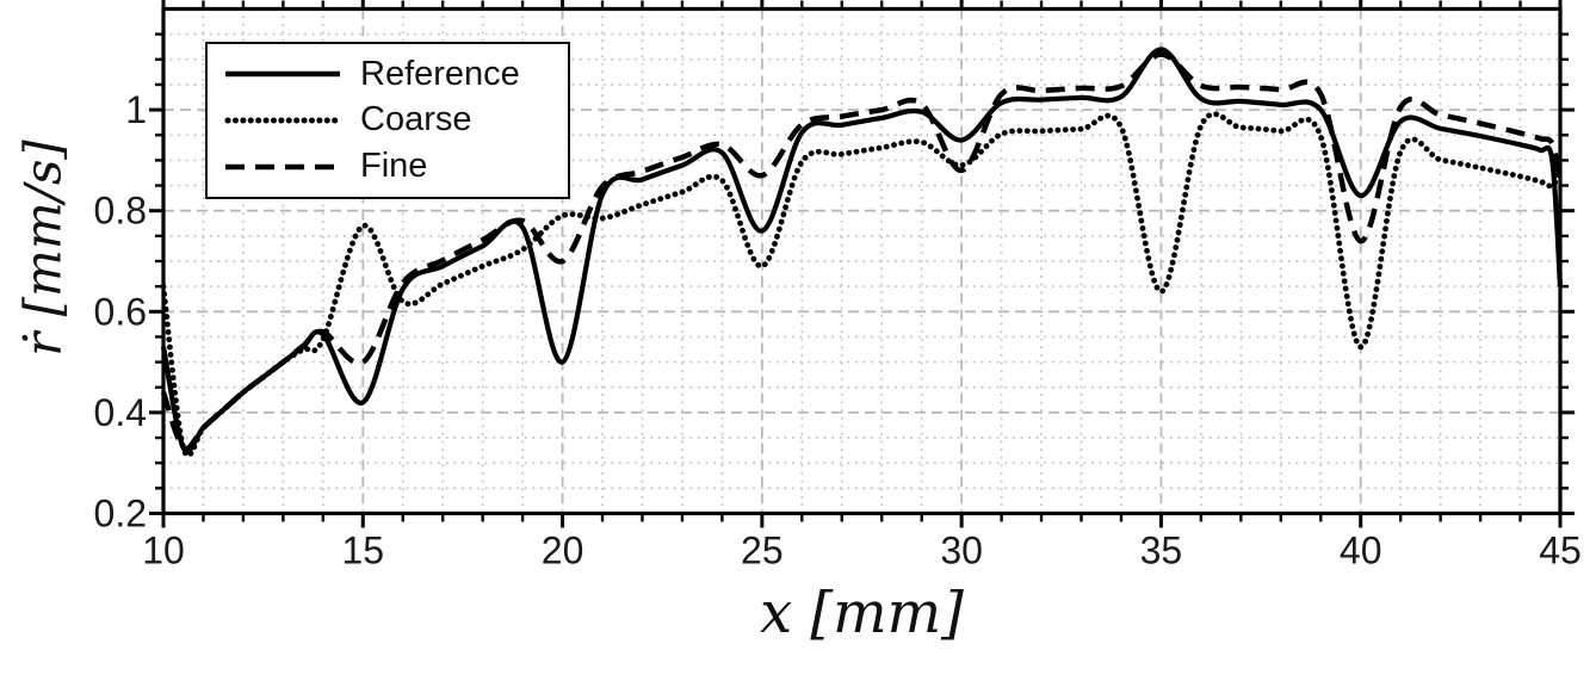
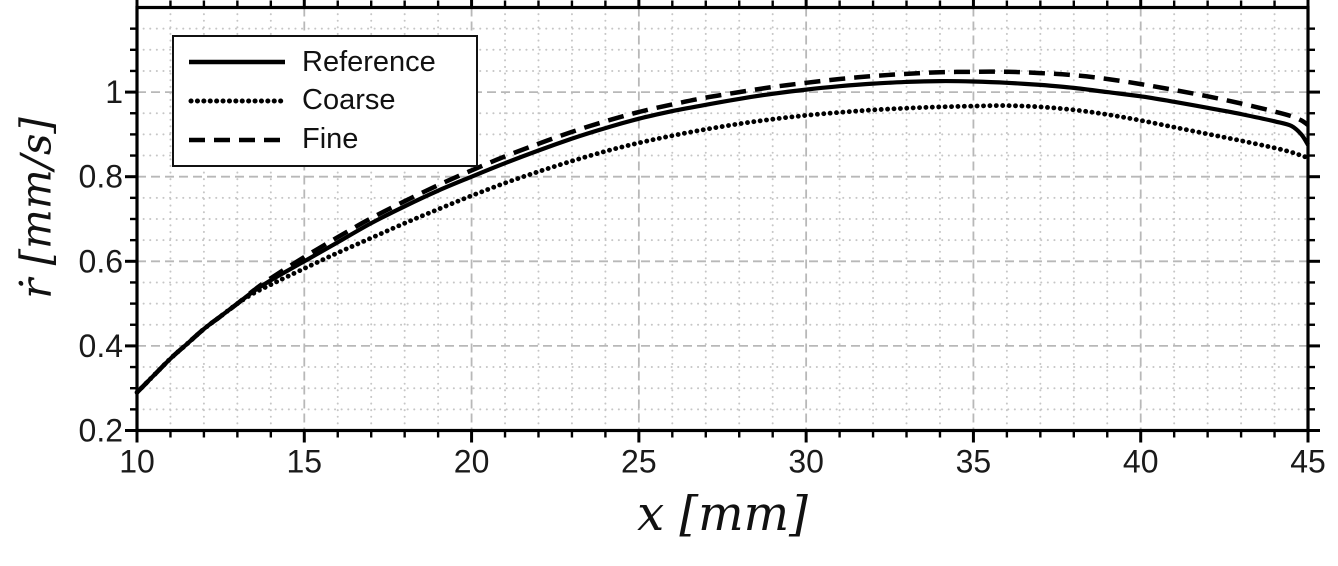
Reference/10: 0.53 -> 0.29
Coarse/10: 0.65 -> 0.29
Fine/10: 0.44 -> 0.29
Reference/15: 0.42 -> 0.60
Coarse/15: 0.77 -> 0.58
Fine/15: 0.50 -> 0.61
Reference/20: 0.50 -> 0.80
Coarse/20: 0.79 -> 0.76
Fine/20: 0.70 -> 0.81
Reference/25: 0.76 -> 0.94
Coarse/25: 0.69 -> 0.88
Fine/25: 0.87 -> 0.95
Reference/30: 0.94 -> 1.01
Coarse/30: 0.89 -> 0.94
Fine/30: 0.88 -> 1.02
Reference/35: 1.12 -> 1.02
Coarse/35: 0.64 -> 0.97
Fine/35: 1.11 -> 1.05
Reference/40: 0.83 -> 0.99
Coarse/40: 0.53 -> 0.93
Fine/40: 0.74 -> 1.02
Reference/45: 0.65 -> 0.88
Coarse/45: 0.88 -> 0.84
Fine/45: 0.86 -> 0.92
